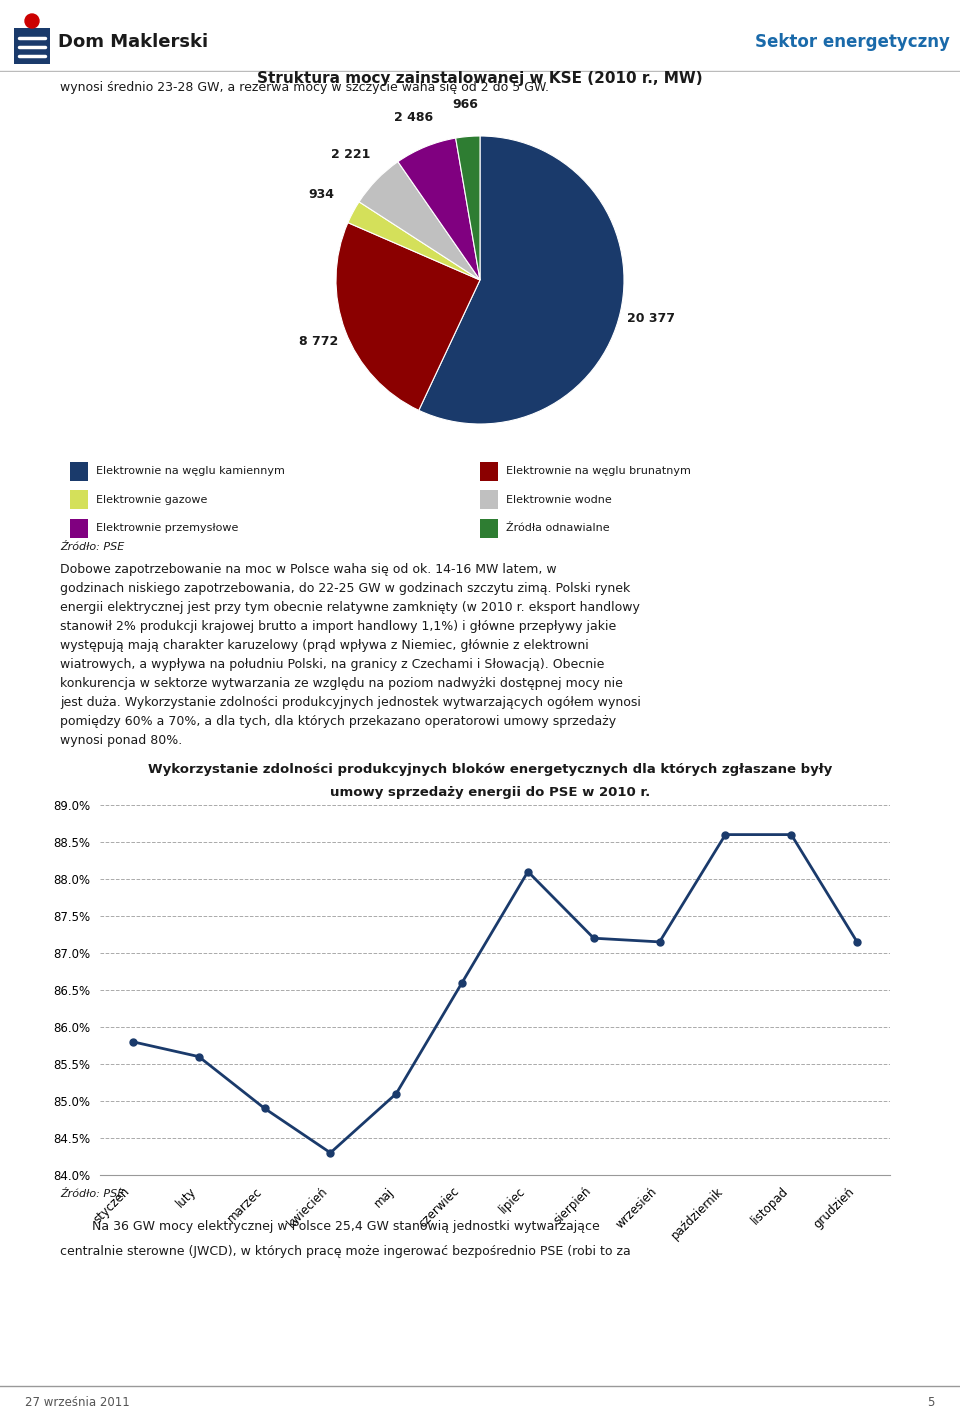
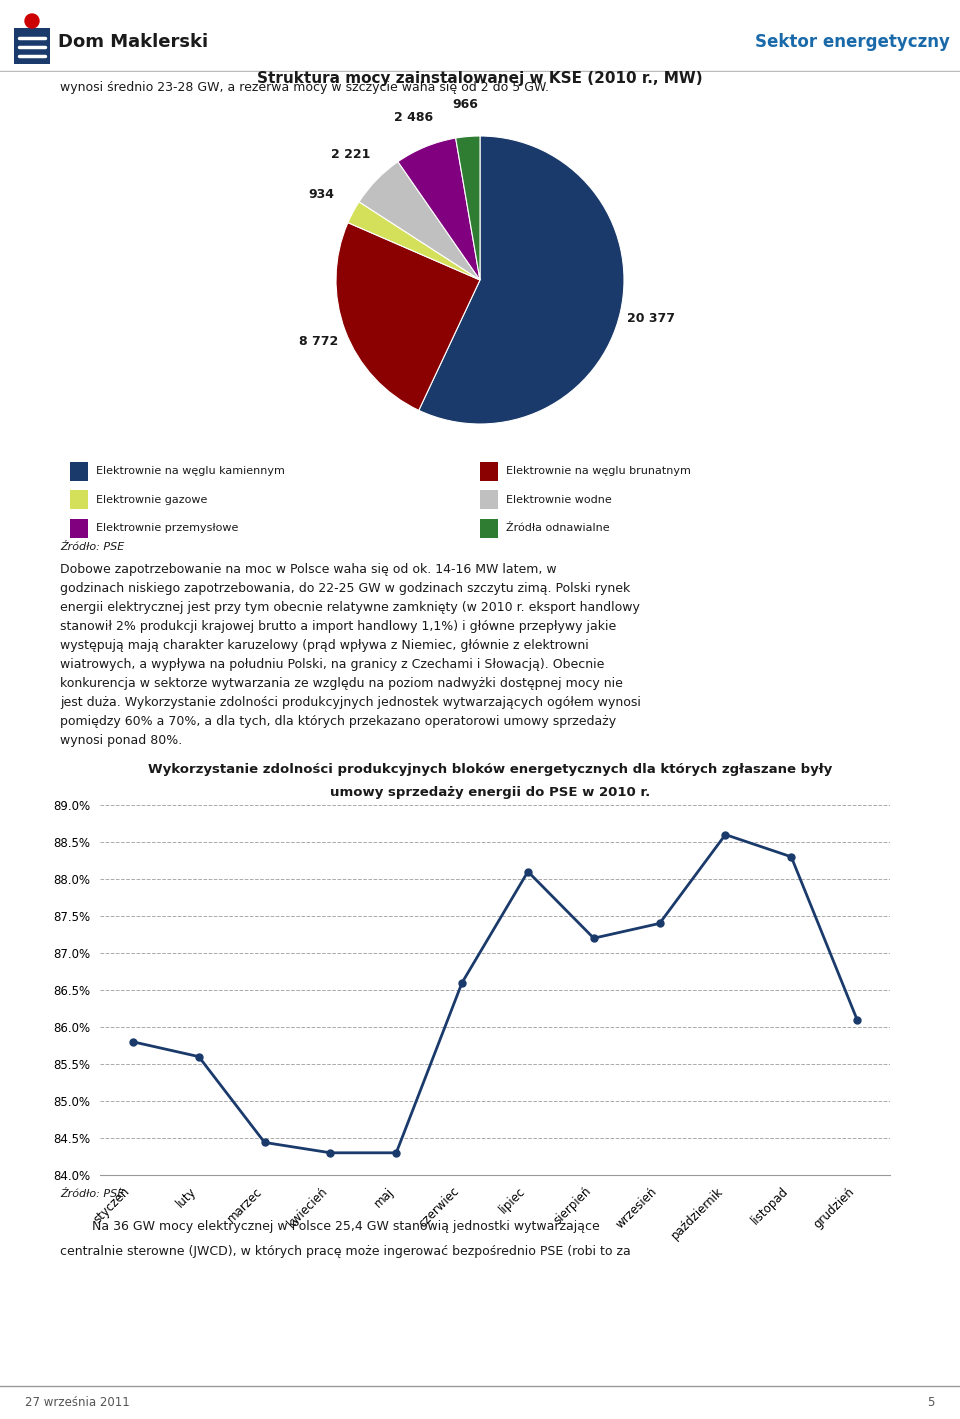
marzec: 84.90% -> 84.44%
maj: 85.10% -> 84.30%
wrzesień: 87.15% -> 87.40%
listopad: 88.60% -> 88.30%
grudzień: 87.15% -> 86.10%
